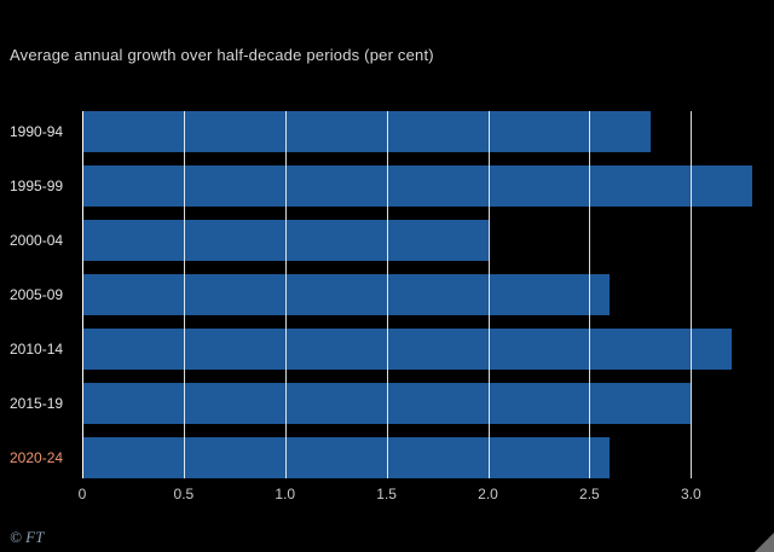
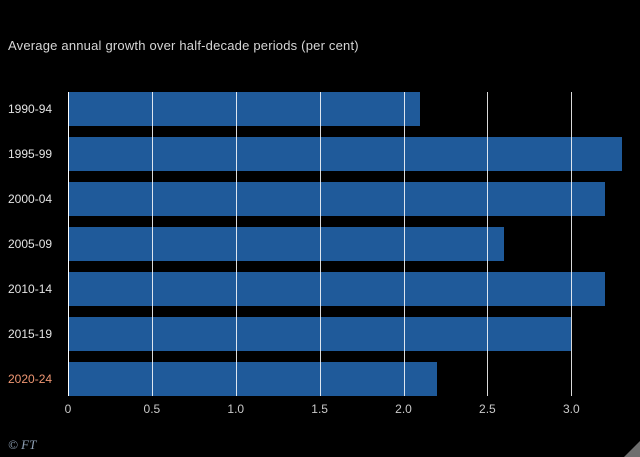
1990-94: 2.8 -> 2.1
2000-04: 2.0 -> 3.2
2020-24: 2.6 -> 2.2
